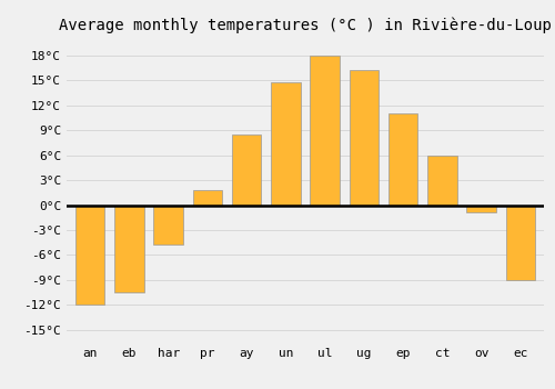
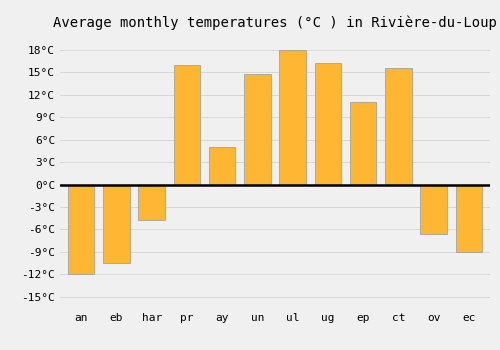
pr: 1.8°C -> 16.0°C
ay: 8.5°C -> 5.0°C
ct: 5.9°C -> 15.6°C
ov: -0.8°C -> -6.6°C
